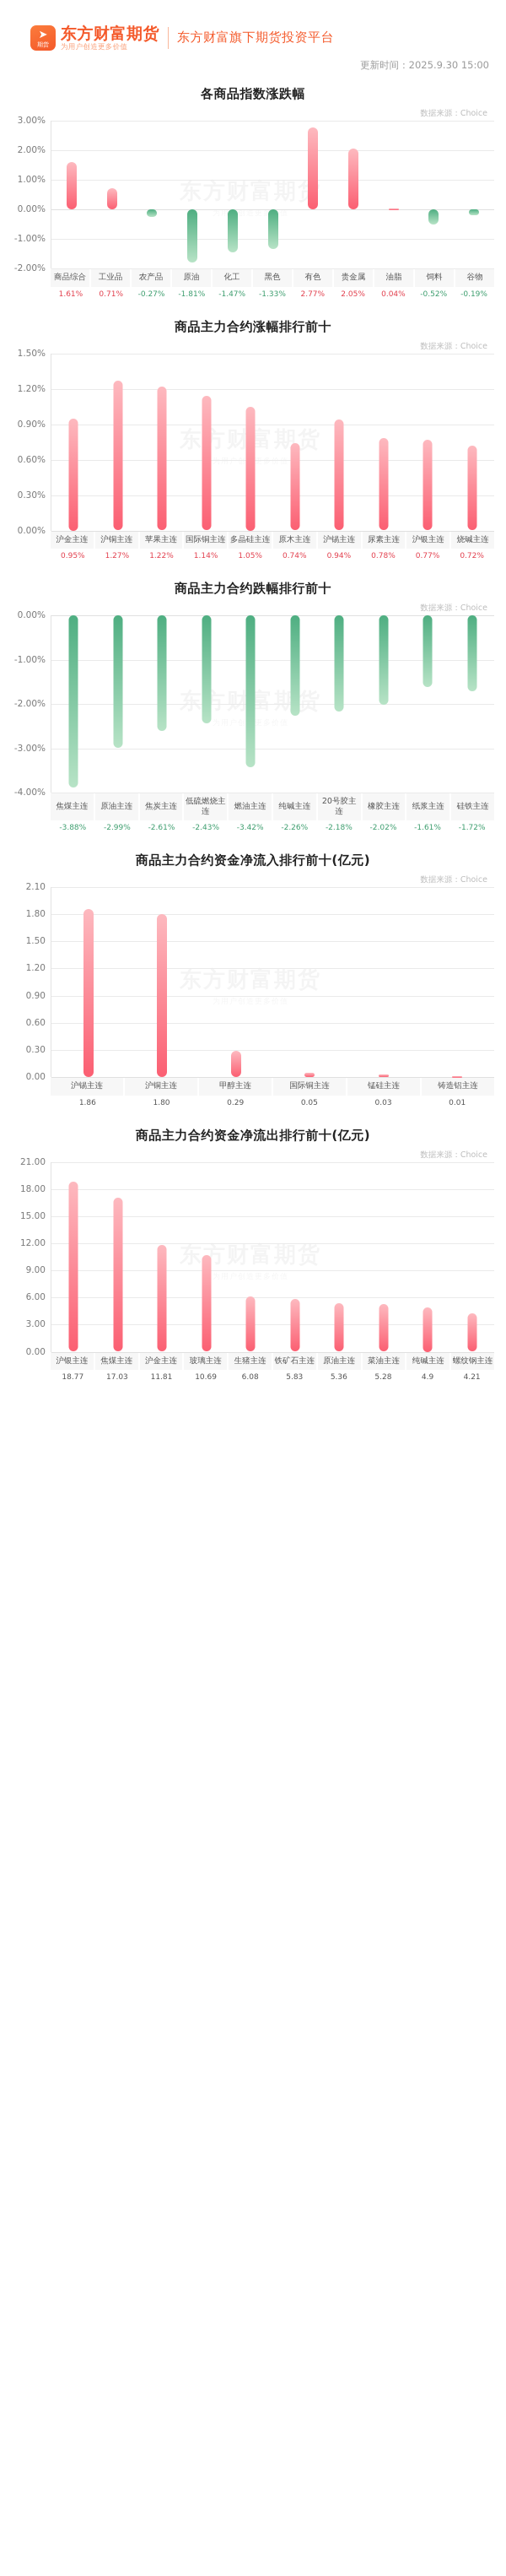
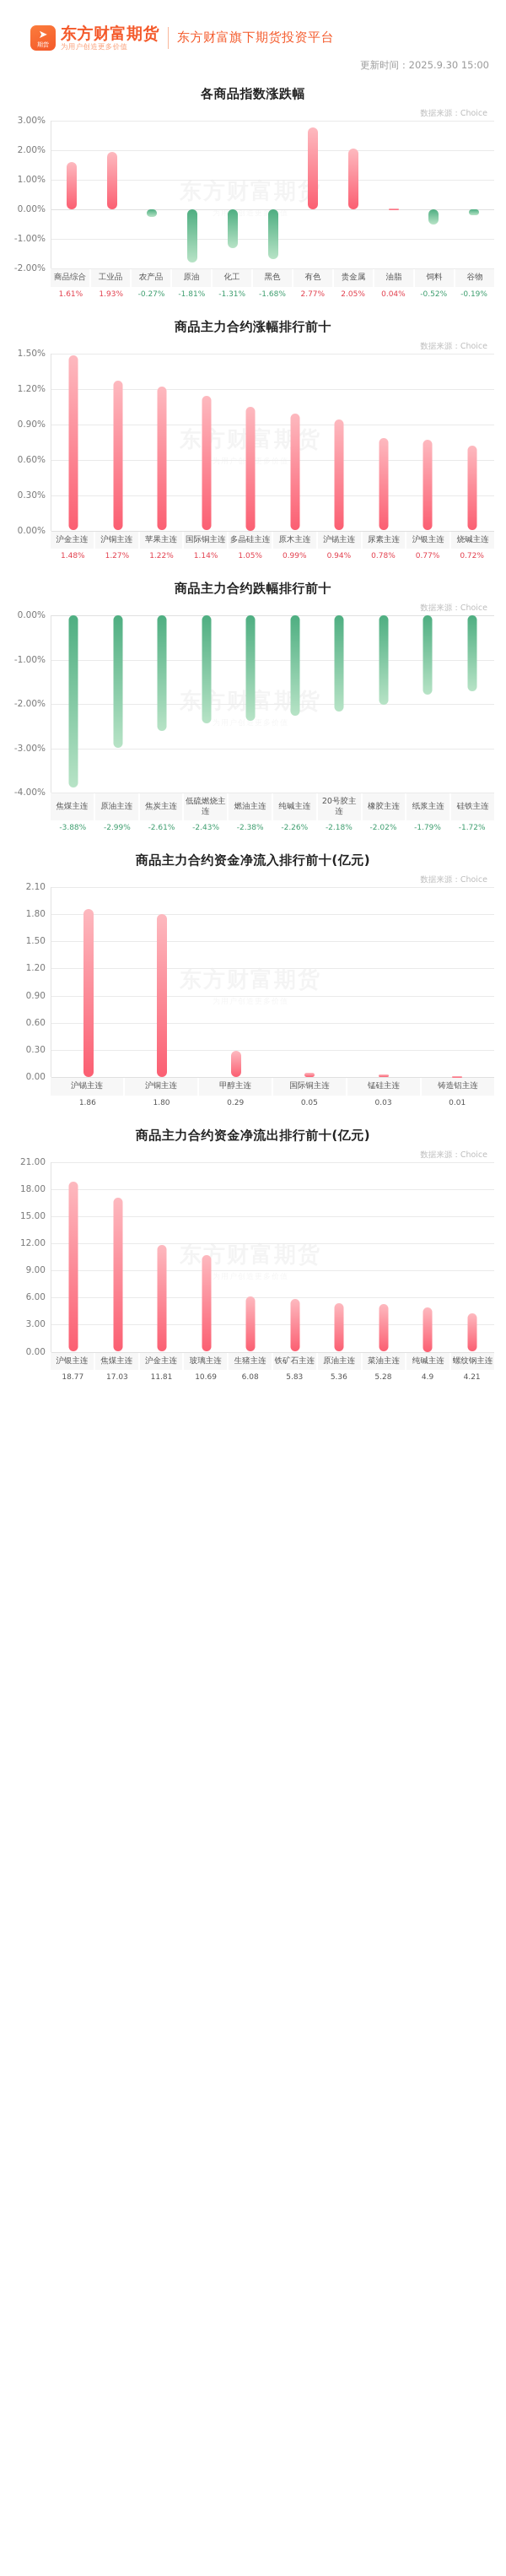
各商品指数涨跌幅/工业品: 0.71% -> 1.93%
各商品指数涨跌幅/化工: -1.47% -> -1.31%
各商品指数涨跌幅/黑色: -1.33% -> -1.68%
商品主力合约涨幅排行前十/沪金主连: 0.95% -> 1.48%
商品主力合约涨幅排行前十/原木主连: 0.74% -> 0.99%
商品主力合约跌幅排行前十/燃油主连: -3.42% -> -2.38%
商品主力合约跌幅排行前十/纸浆主连: -1.61% -> -1.79%
